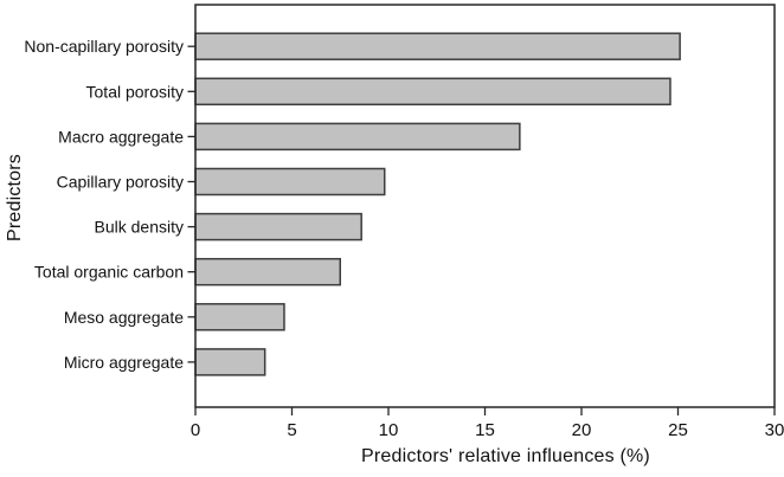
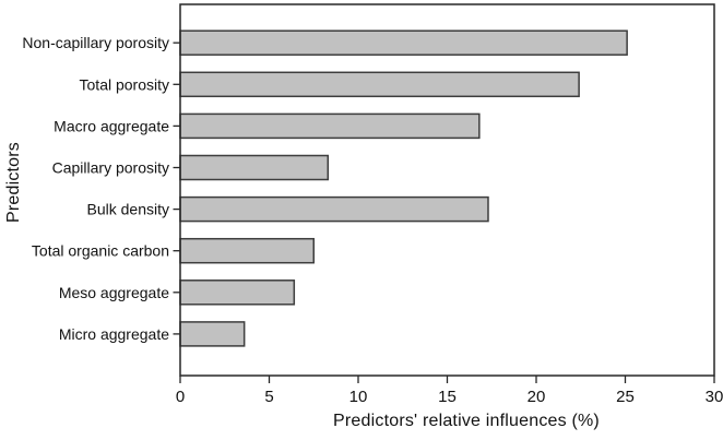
Total porosity: 24.6 -> 22.4
Capillary porosity: 9.8 -> 8.3
Bulk density: 8.6 -> 17.3
Meso aggregate: 4.6 -> 6.4
